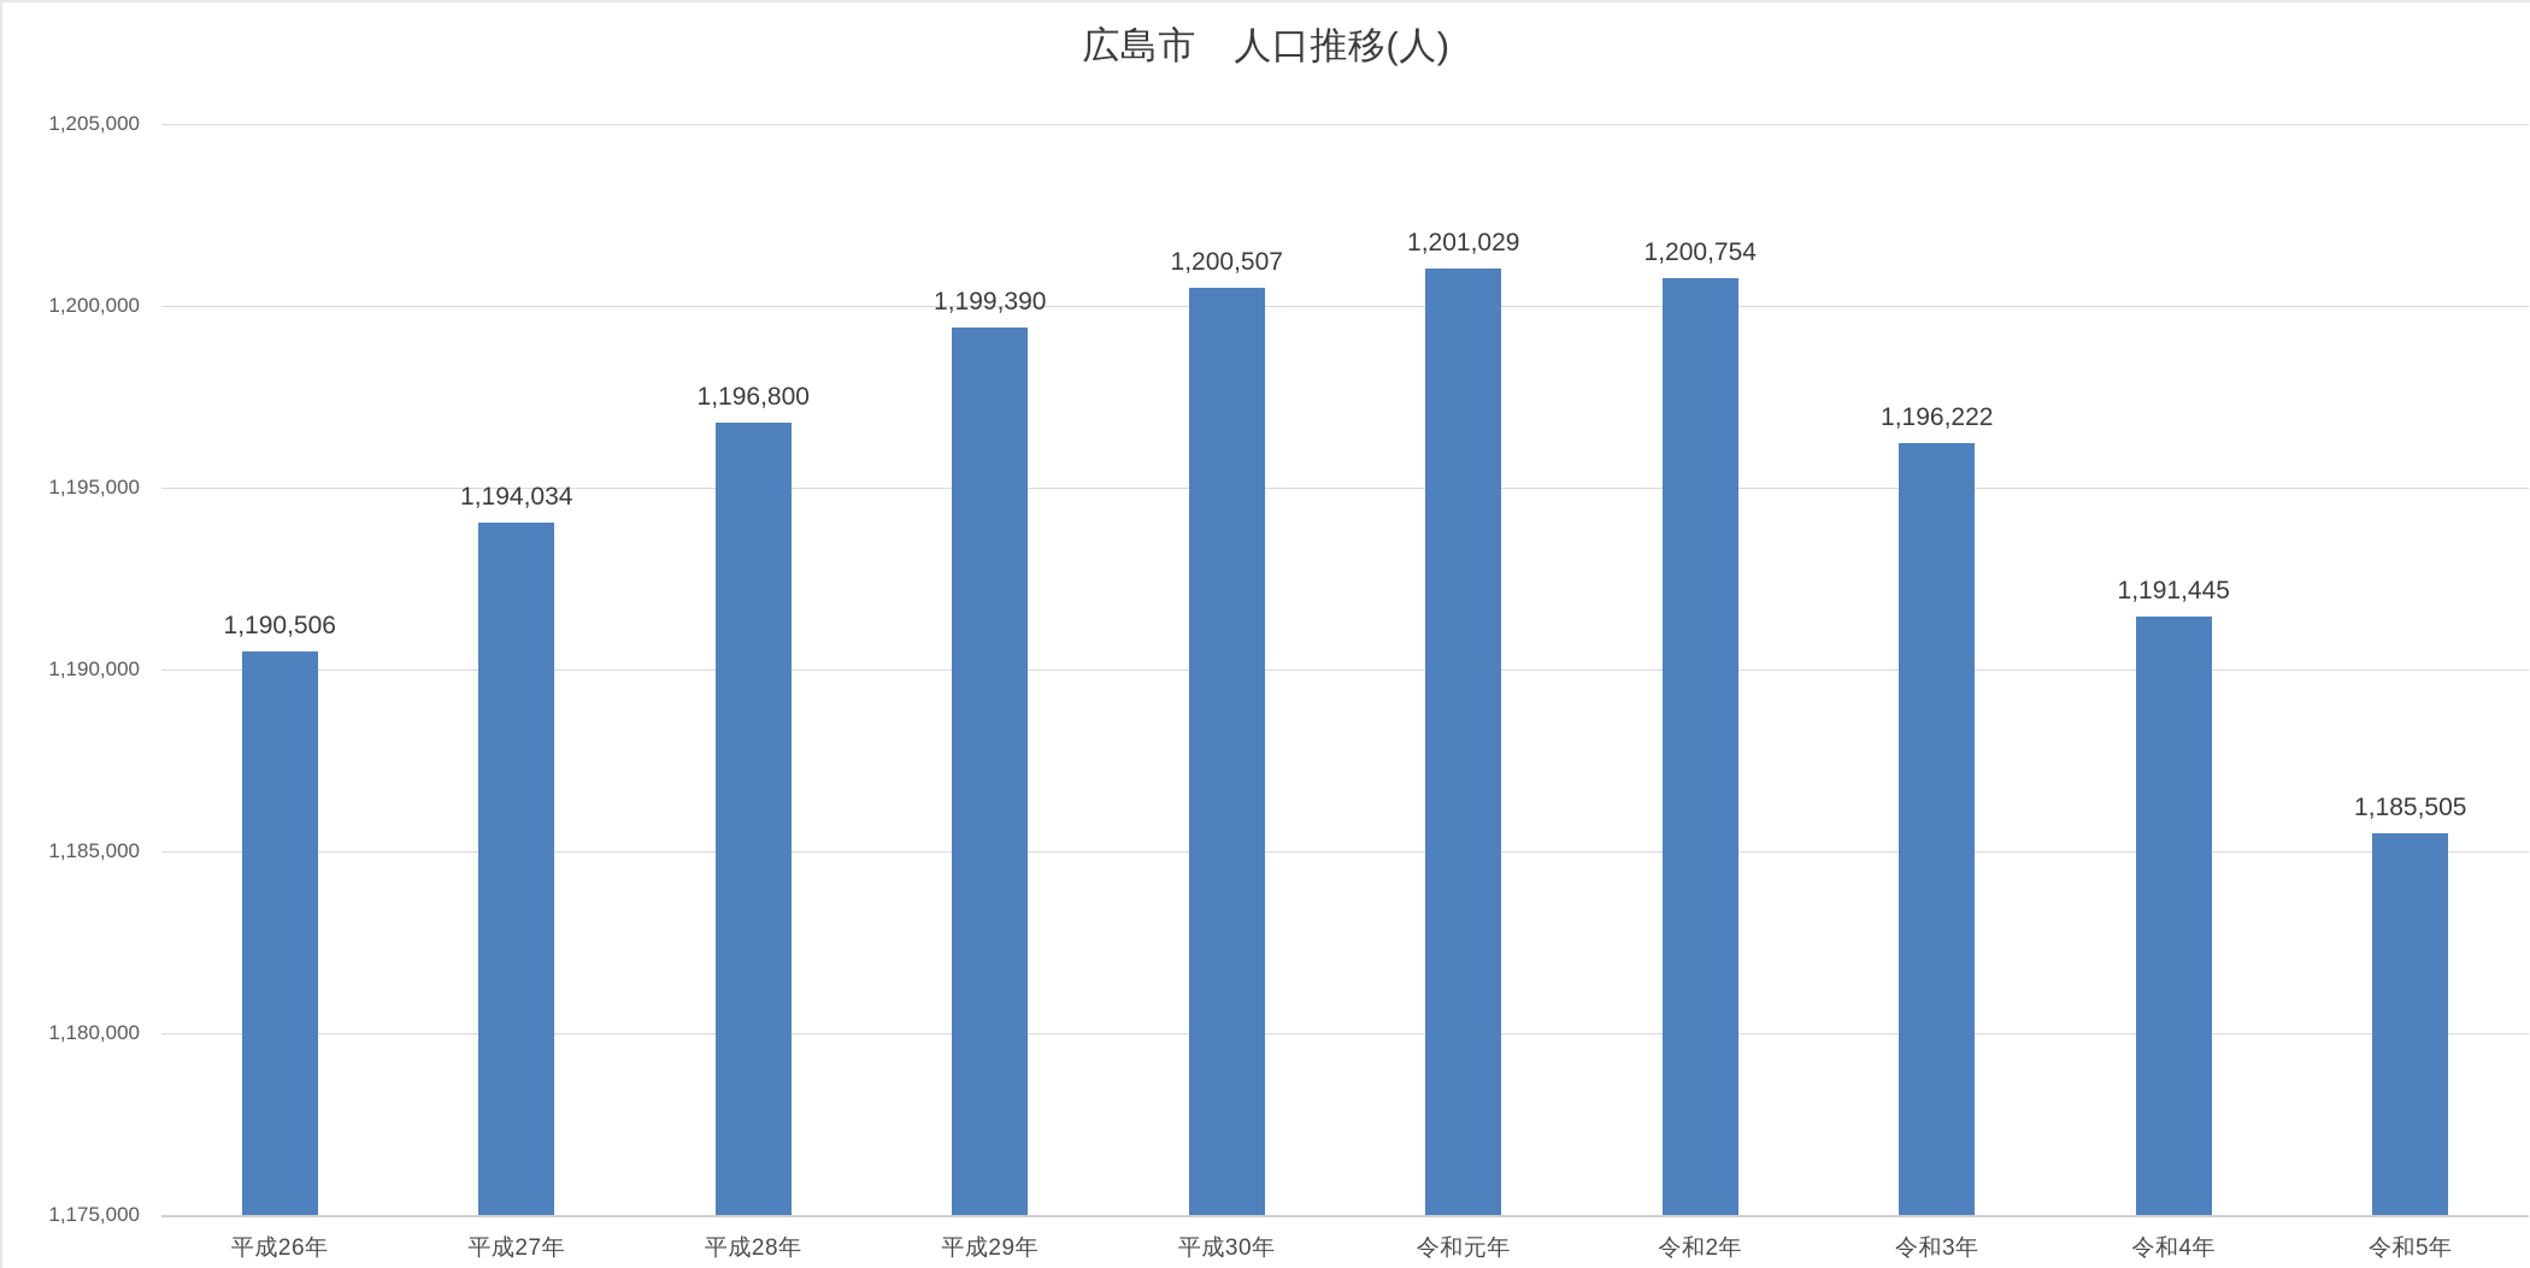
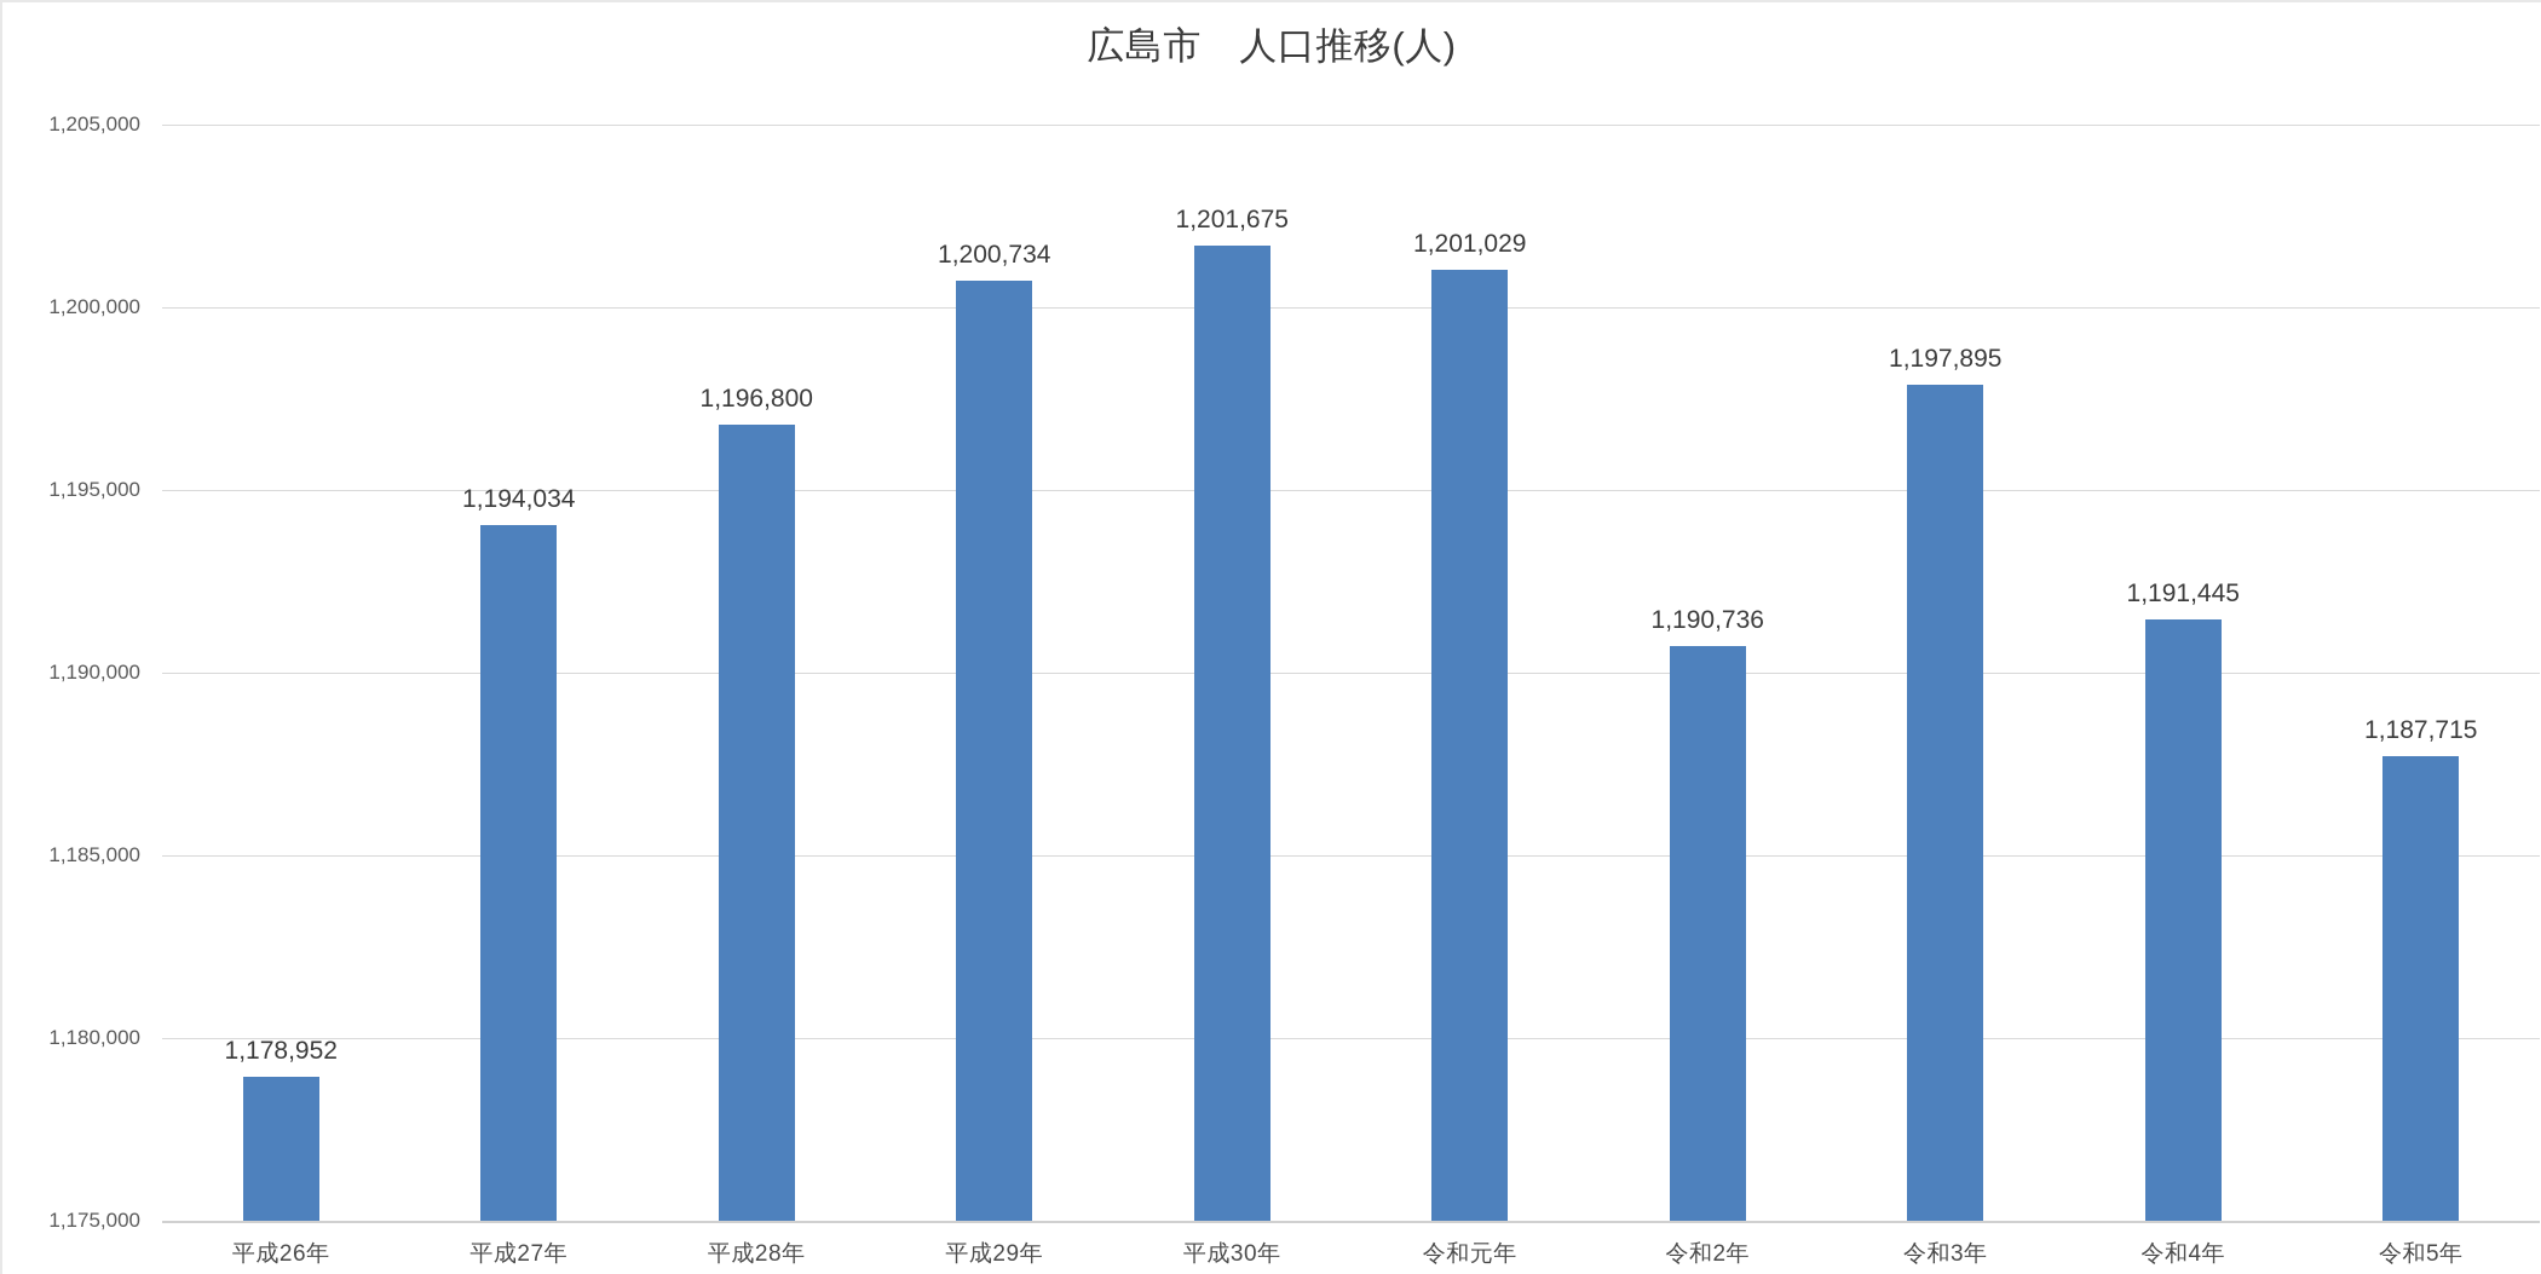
平成26年: 1,190,506 -> 1,178,952
平成29年: 1,199,390 -> 1,200,734
平成30年: 1,200,507 -> 1,201,675
令和2年: 1,200,754 -> 1,190,736
令和3年: 1,196,222 -> 1,197,895
令和5年: 1,185,505 -> 1,187,715
